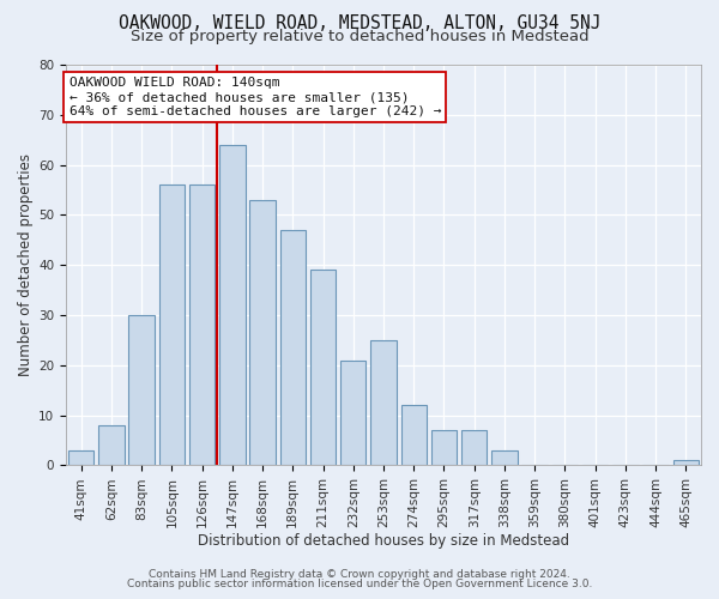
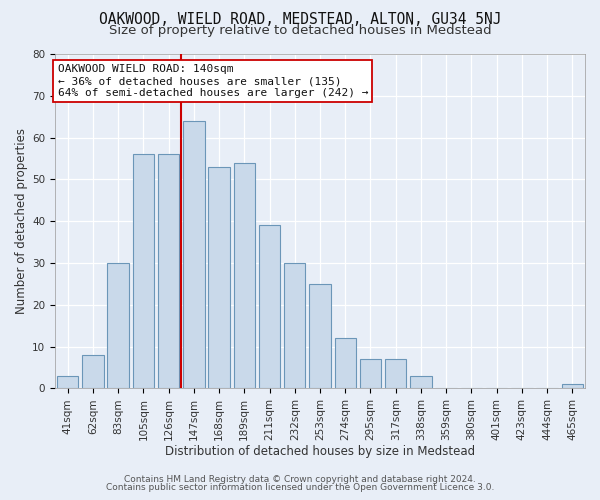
189sqm: 47 -> 54
232sqm: 21 -> 30
